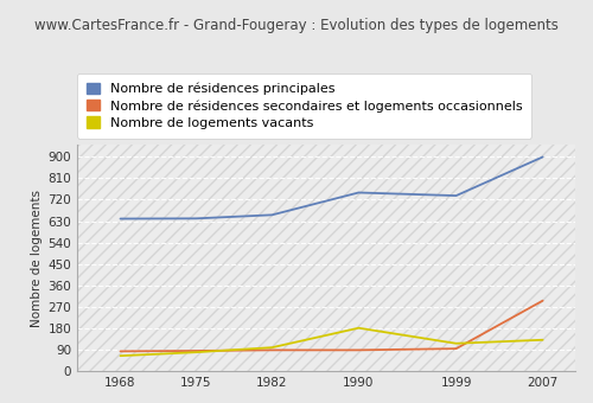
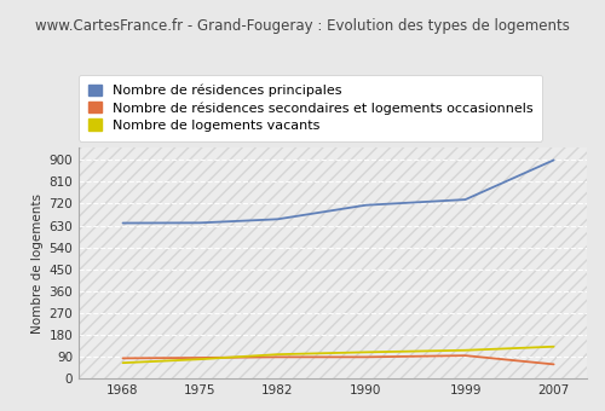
Nombre de résidences principales/1990: 750 -> 714
Nombre de logements vacants/1990: 180 -> 107
Nombre de résidences secondaires et logements occasionnels/2007: 295 -> 57
